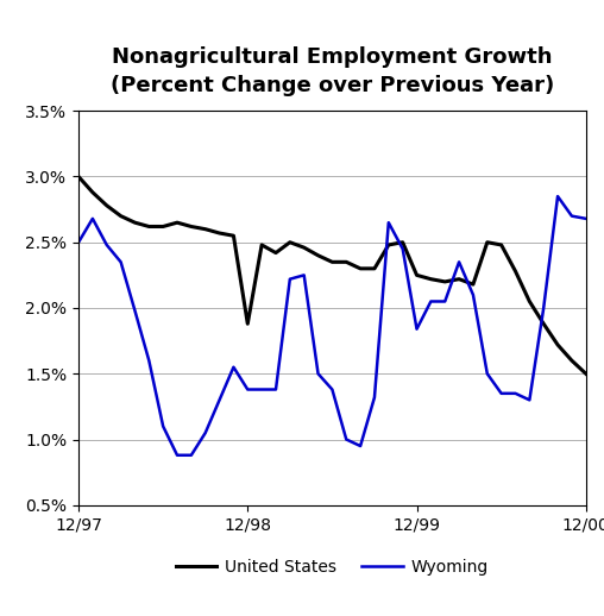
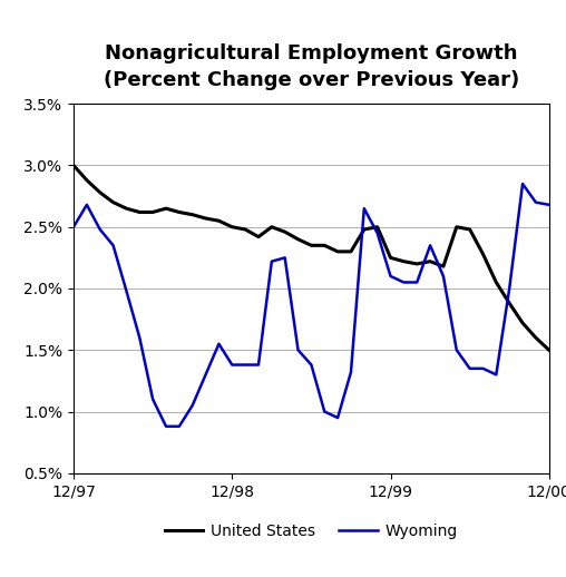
United States/12/98: 1.88% -> 2.50%
Wyoming/12/99: 1.84% -> 2.10%
